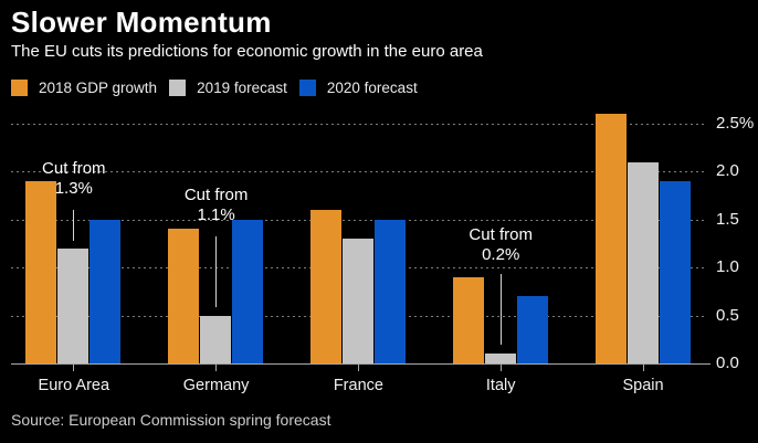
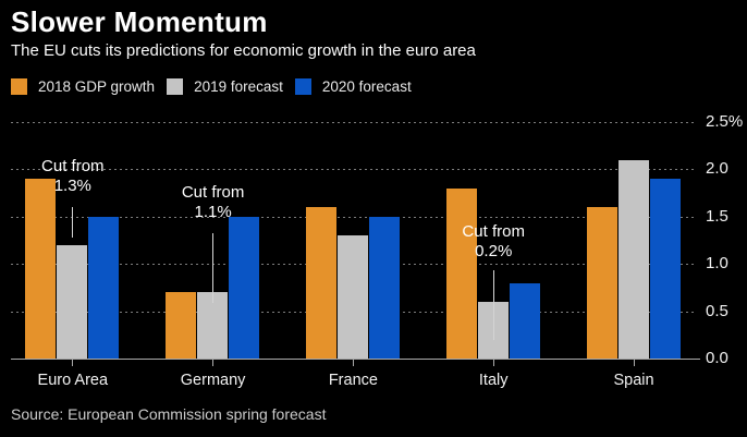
2018 GDP growth/Germany: 1.4% -> 0.7%
2019 forecast/Germany: 0.5% -> 0.7%
2018 GDP growth/Italy: 0.9% -> 1.8%
2019 forecast/Italy: 0.1% -> 0.6%
2020 forecast/Italy: 0.7% -> 0.8%
2018 GDP growth/Spain: 2.6% -> 1.6%
